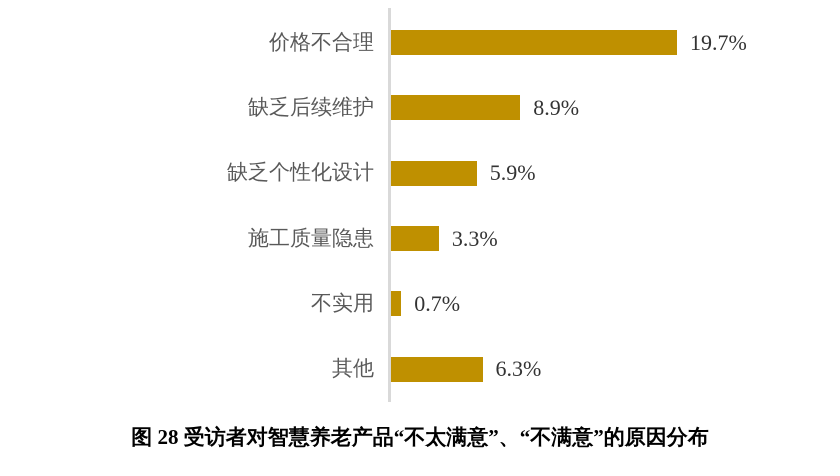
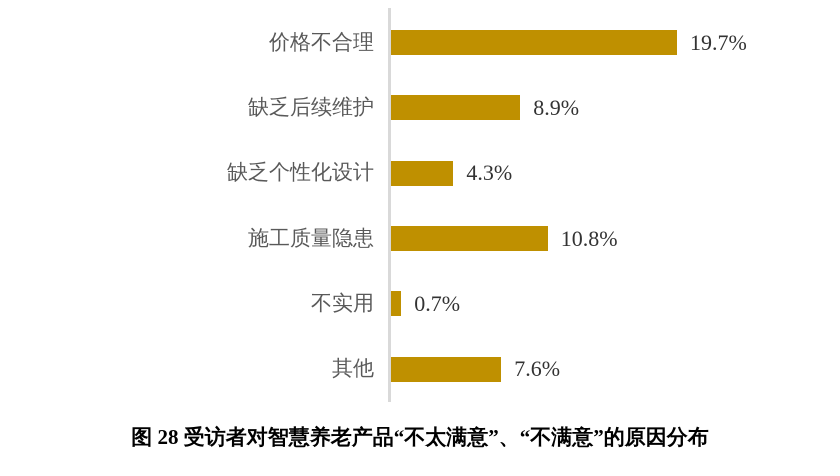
缺乏个性化设计: 5.9% -> 4.3%
施工质量隐患: 3.3% -> 10.8%
其他: 6.3% -> 7.6%
